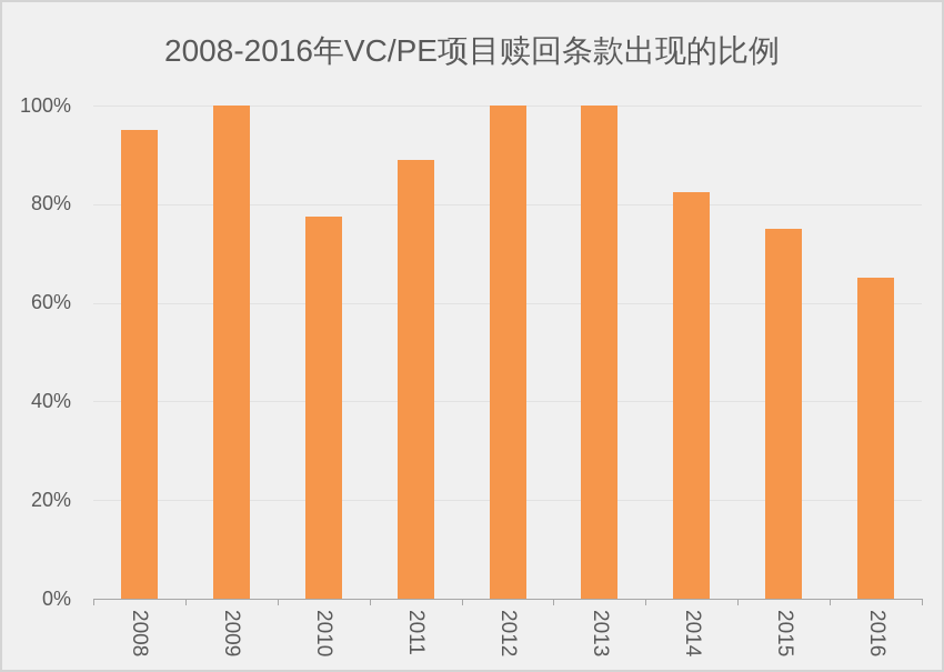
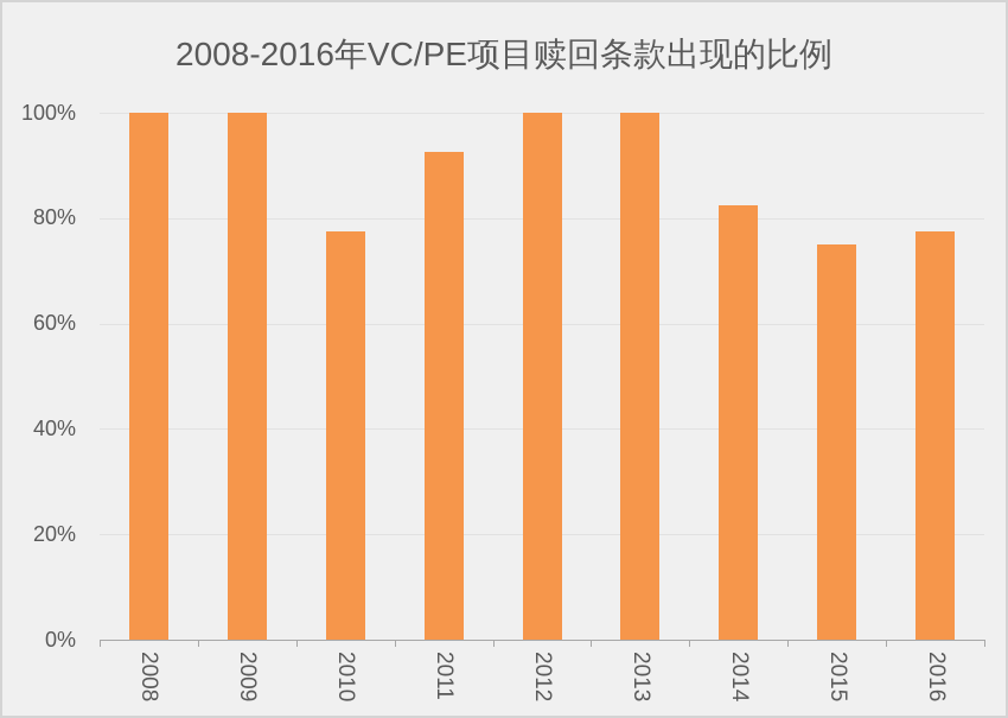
2008: 95% -> 100%
2011: 89% -> 92%
2016: 65% -> 78%
